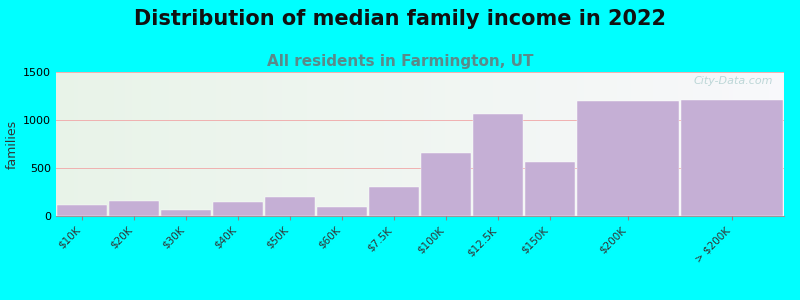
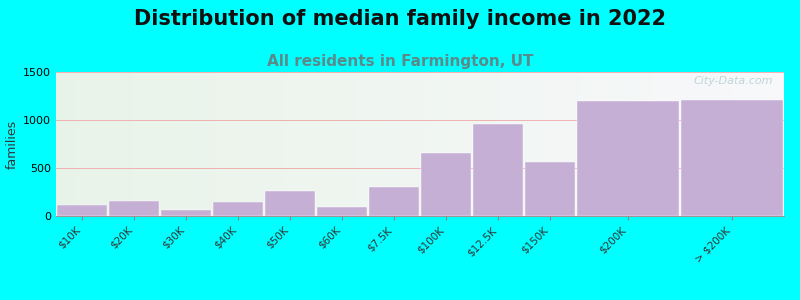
$50K: 200 -> 260
$12.5K: 1060 -> 960
